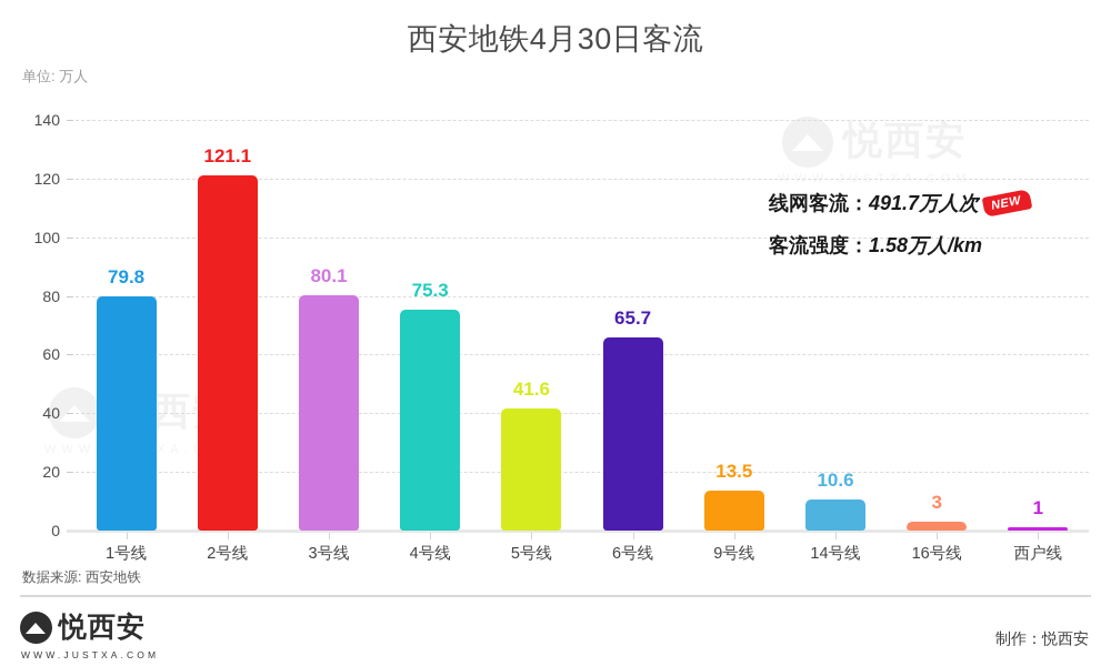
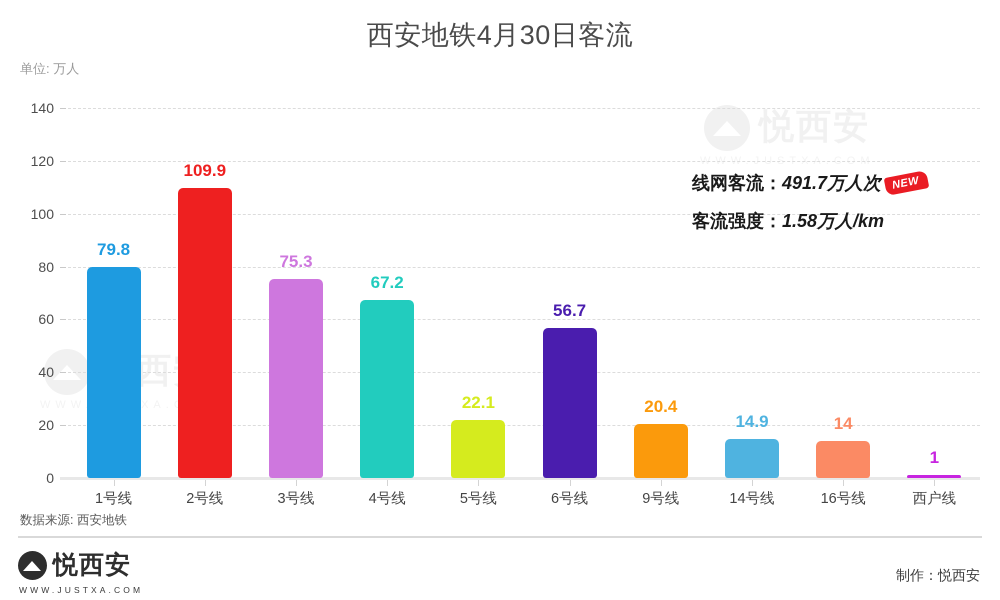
2号线: 121.1 -> 109.9
3号线: 80.1 -> 75.3
4号线: 75.3 -> 67.2
5号线: 41.6 -> 22.1
6号线: 65.7 -> 56.7
9号线: 13.5 -> 20.4
14号线: 10.6 -> 14.9
16号线: 3 -> 14
